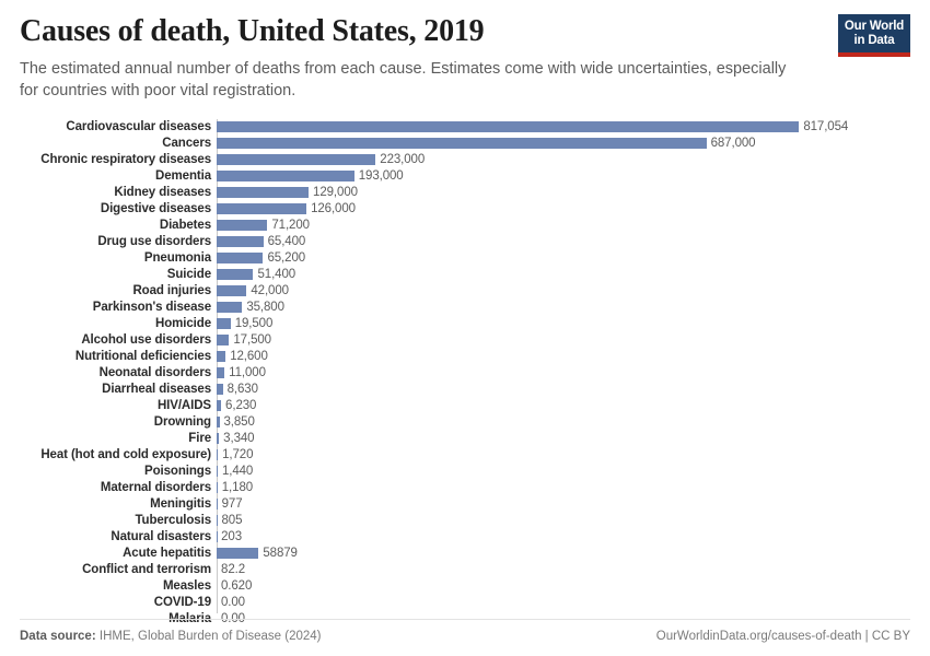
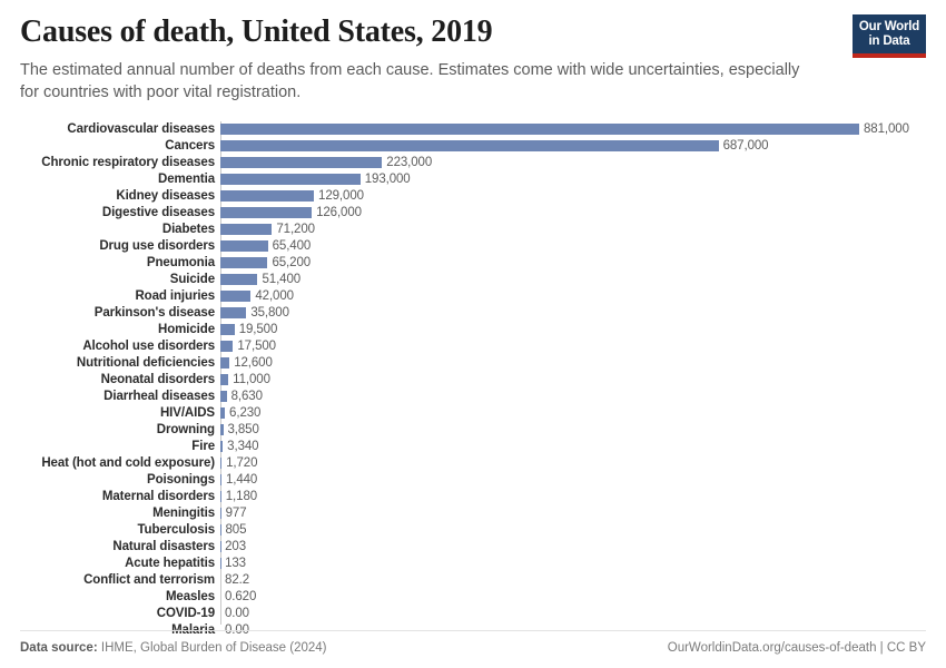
Cardiovascular diseases: 817,054 -> 881,000
Acute hepatitis: 58879 -> 133
